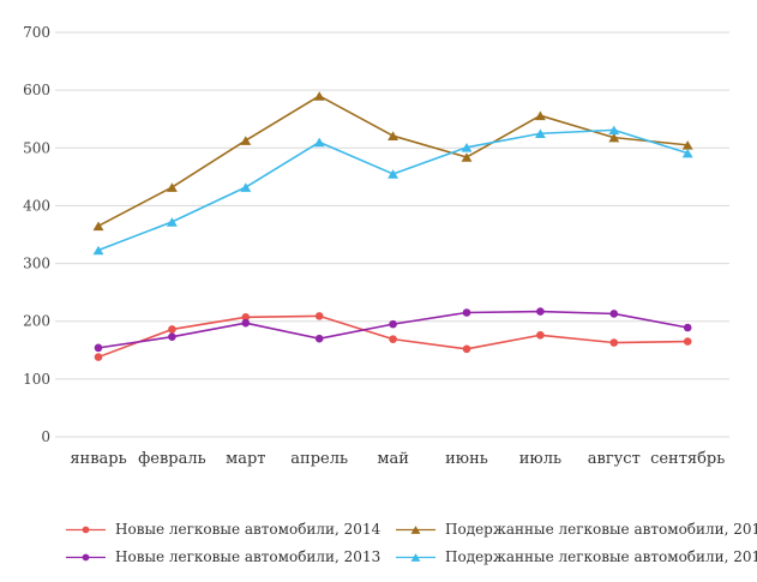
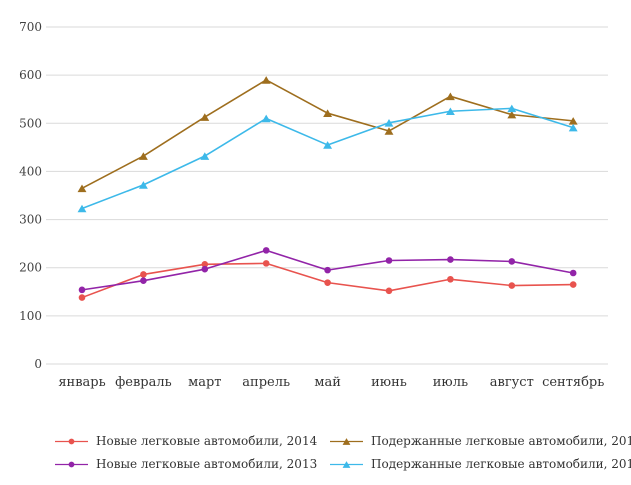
Новые легковые автомобили, 2013/апрель: 170 -> 240
